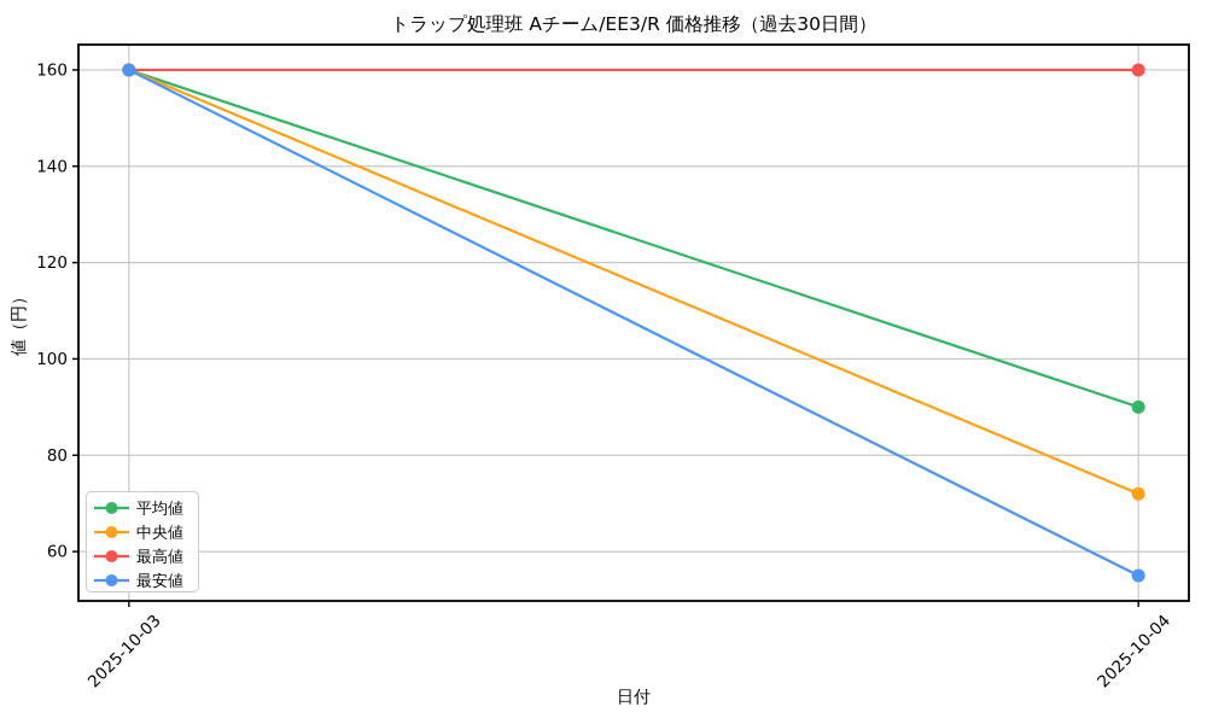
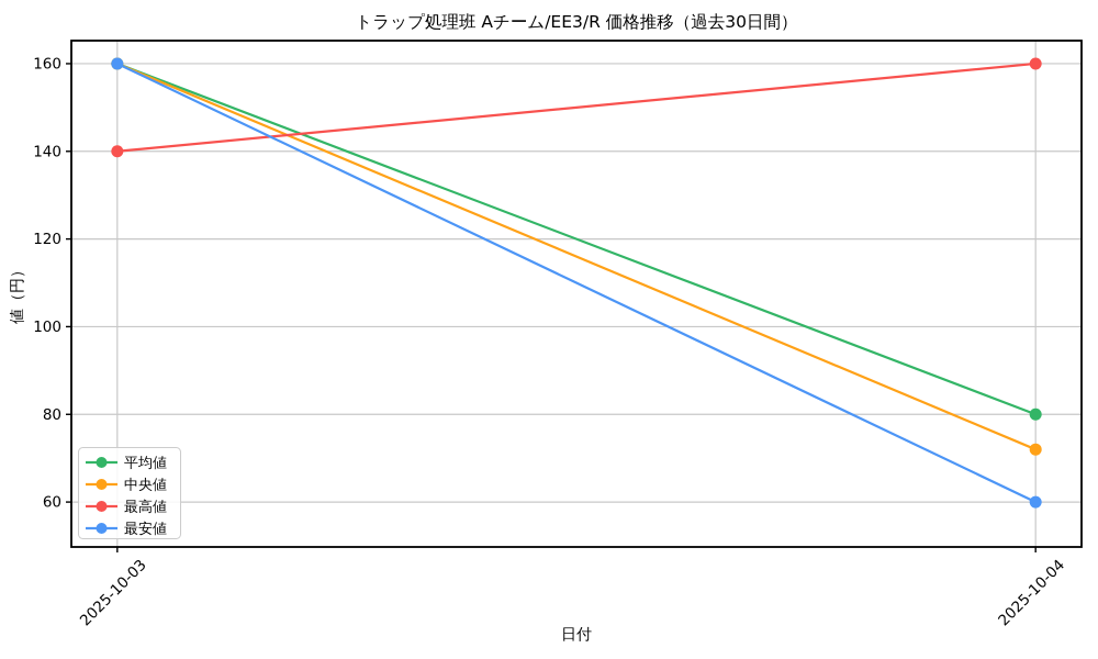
最高値/2025-10-03: 160 -> 140
平均値/2025-10-04: 90 -> 80
最安値/2025-10-04: 55 -> 60
